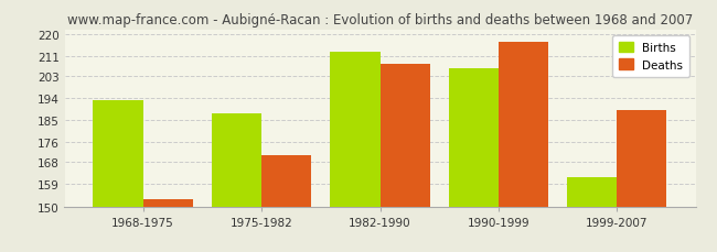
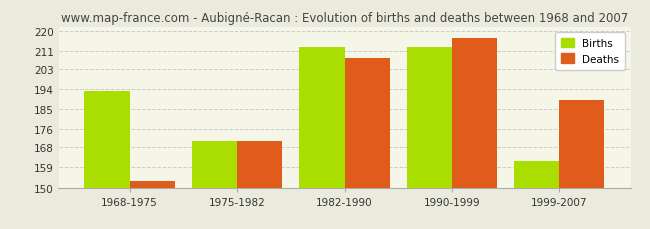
Births/1975-1982: 188 -> 171
Births/1990-1999: 206 -> 213
